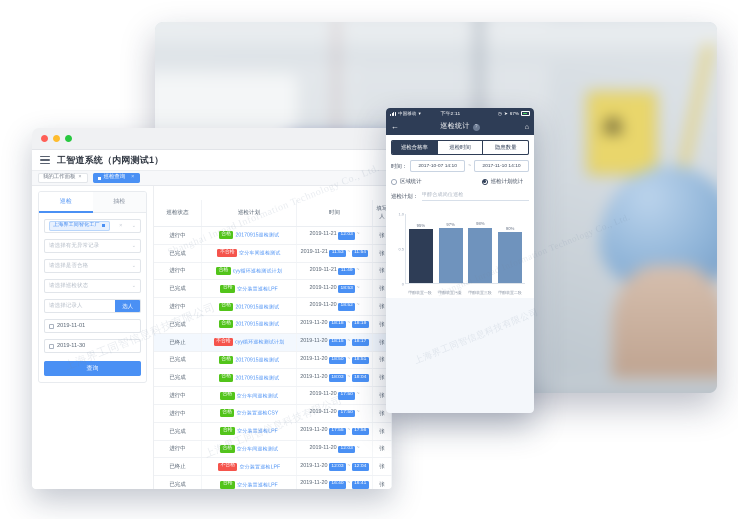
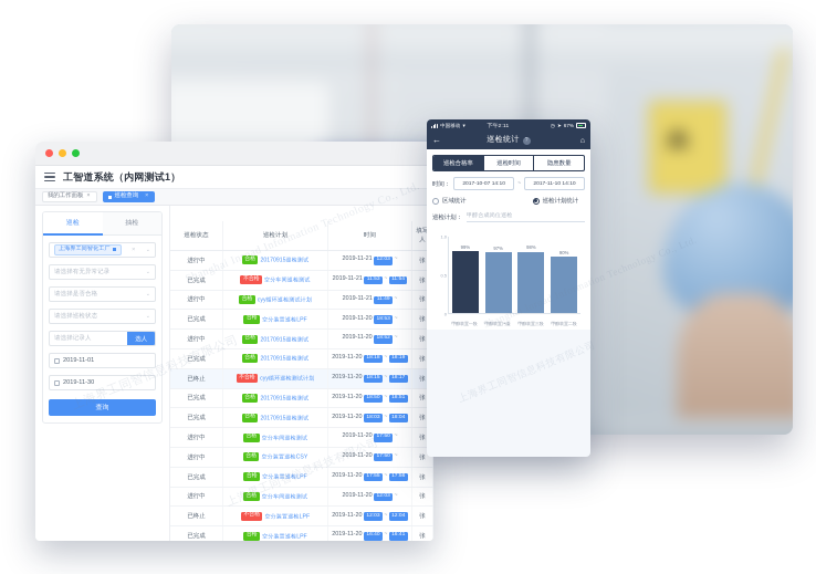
甲醇装置一段: 95% -> 99%
